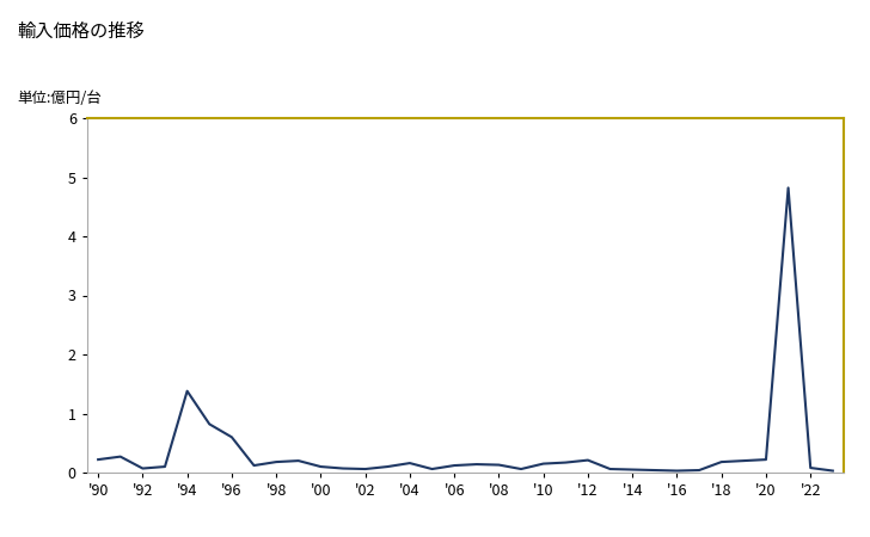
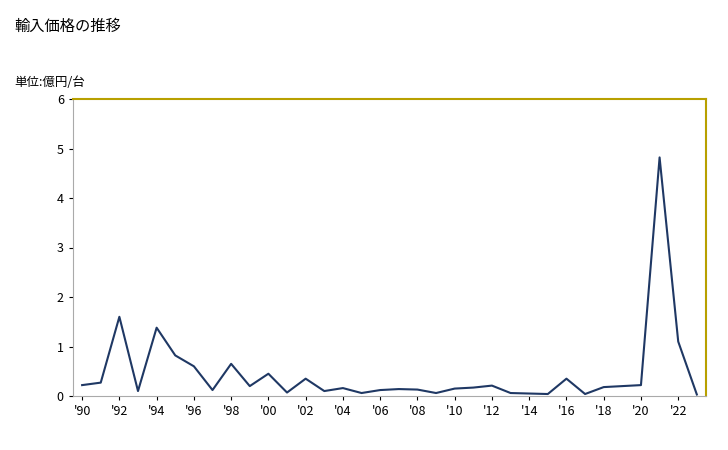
'92: 0.07 -> 1.60
'98: 0.18 -> 0.65
'00: 0.10 -> 0.45
'02: 0.06 -> 0.35
'16: 0.03 -> 0.35
'22: 0.08 -> 1.10
